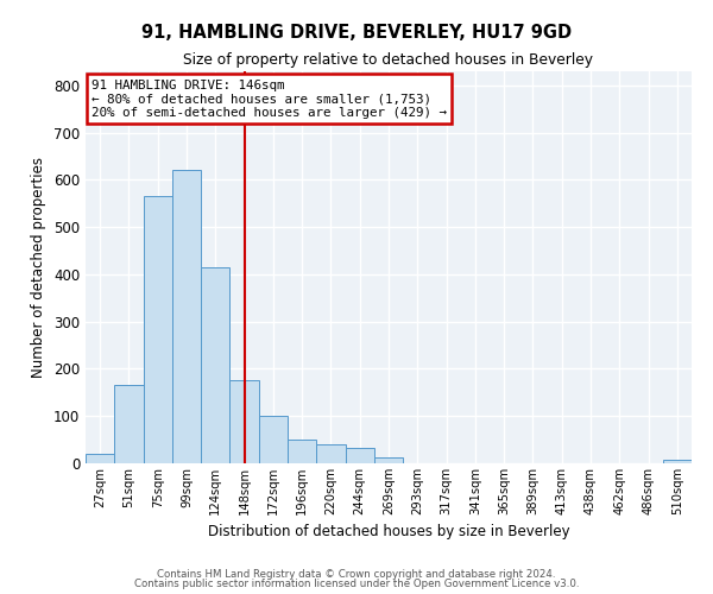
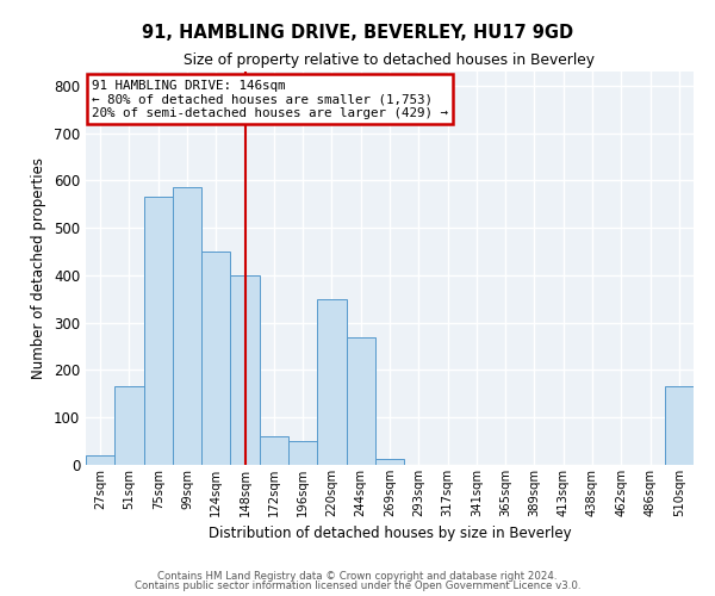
99sqm: 620 -> 585
124sqm: 415 -> 450
148sqm: 175 -> 400
172sqm: 100 -> 60
220sqm: 40 -> 350
244sqm: 33 -> 270
510sqm: 8 -> 165
